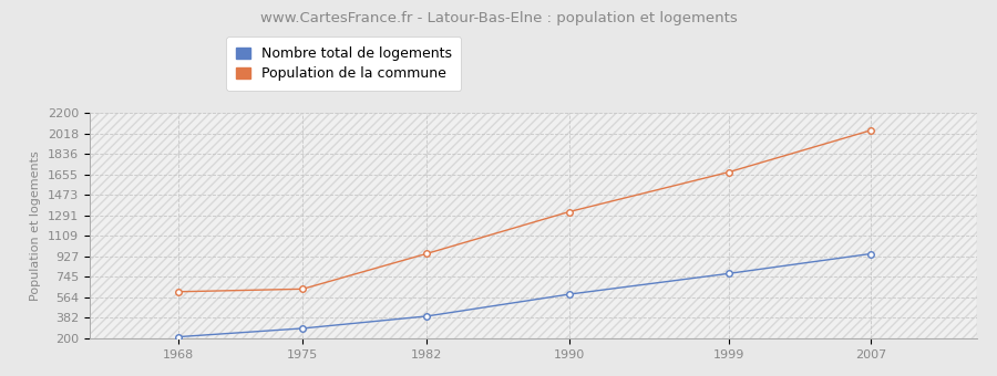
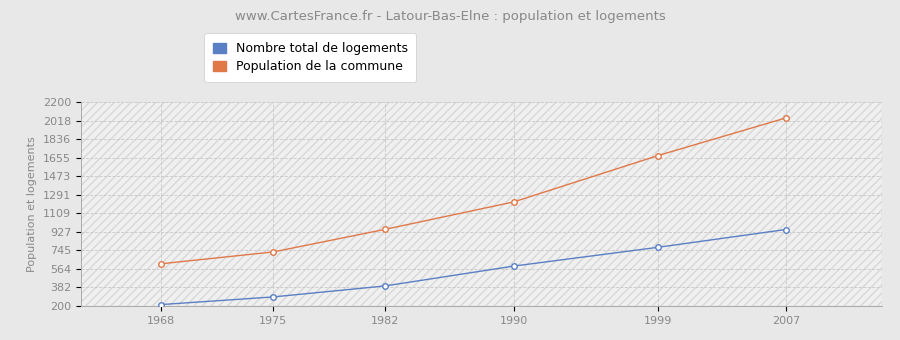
Population de la commune/1975: 640 -> 730
Population de la commune/1990: 1320 -> 1220
